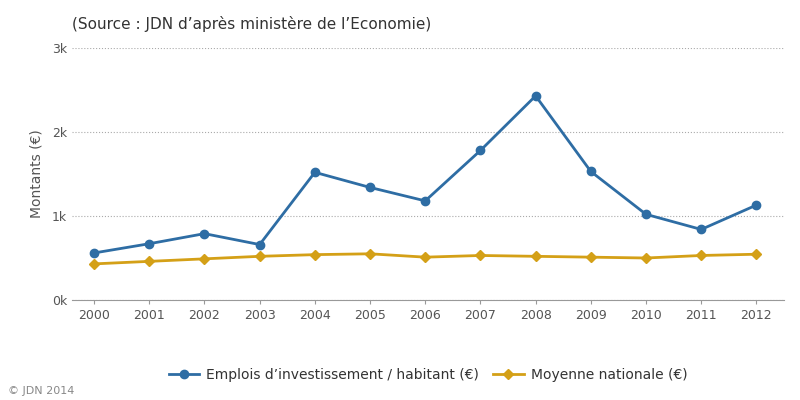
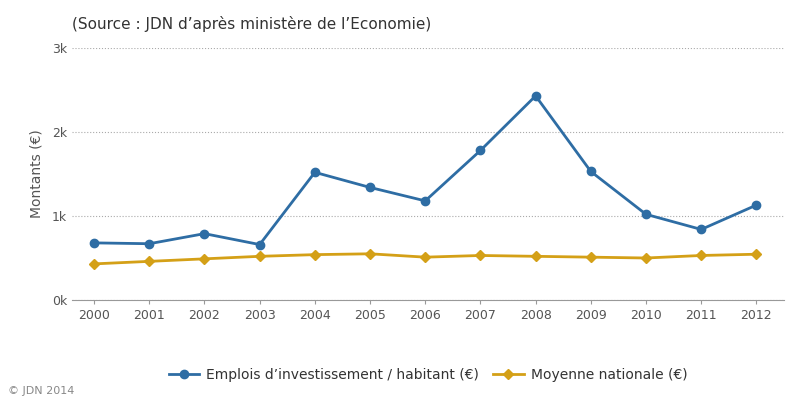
Emplois d’investissement / habitant (€)/2000: 0.56k -> 0.68k
